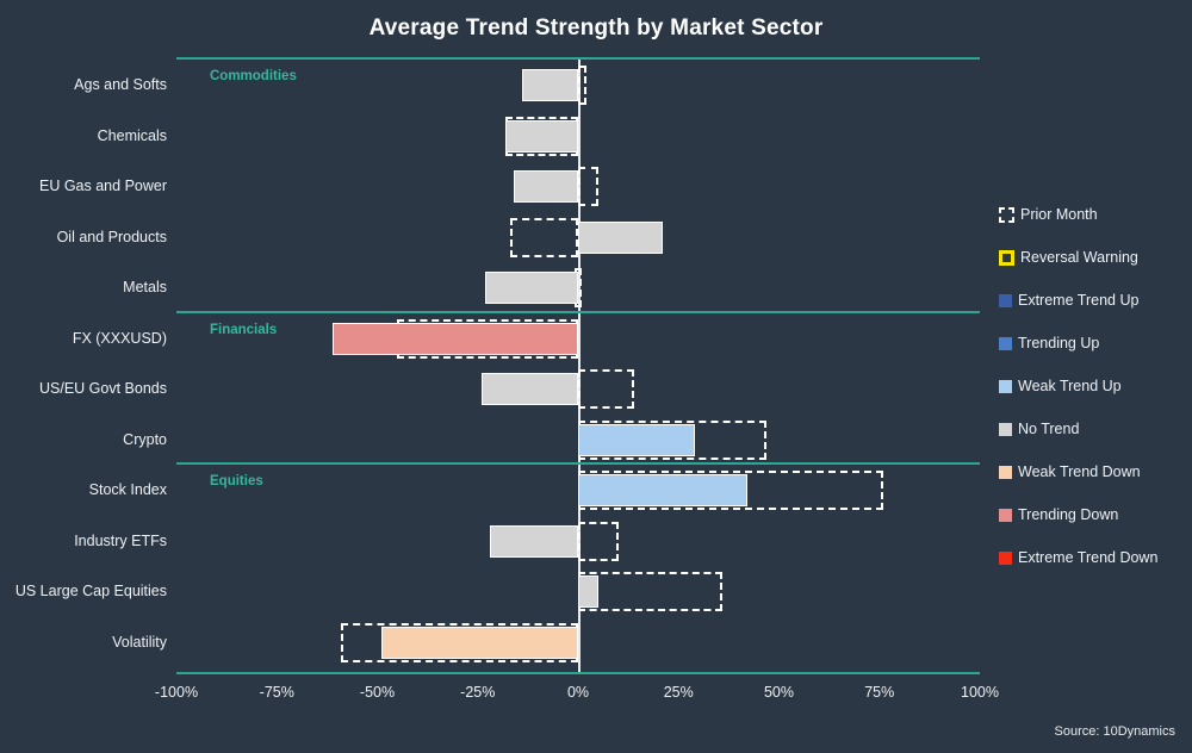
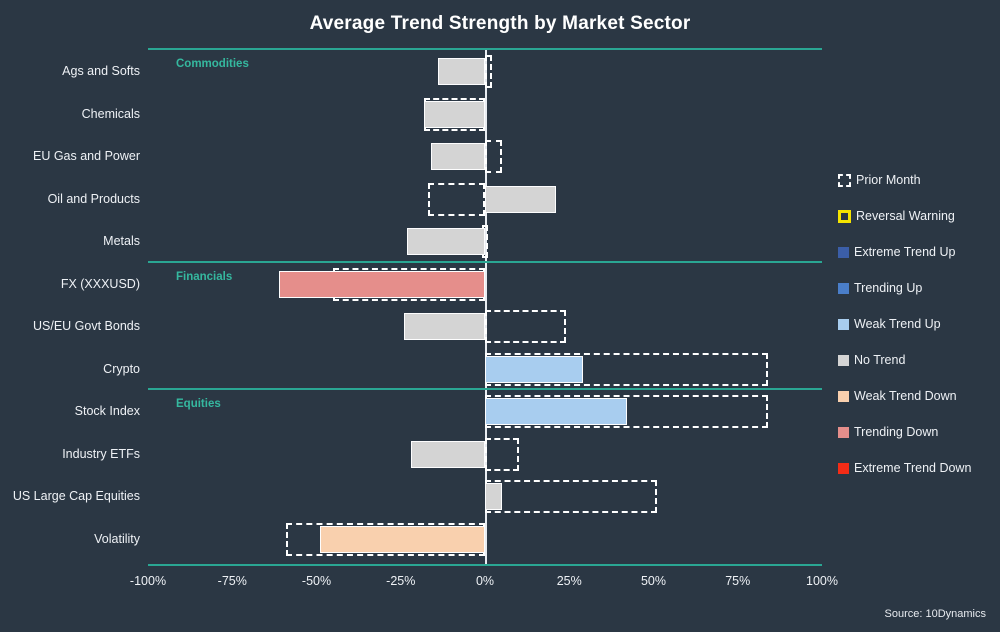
Prior Month/US/EU Govt Bonds: 14% -> 24%
Prior Month/Crypto: 47% -> 84%
Prior Month/Stock Index: 76% -> 84%
Prior Month/US Large Cap Equities: 36% -> 51%
